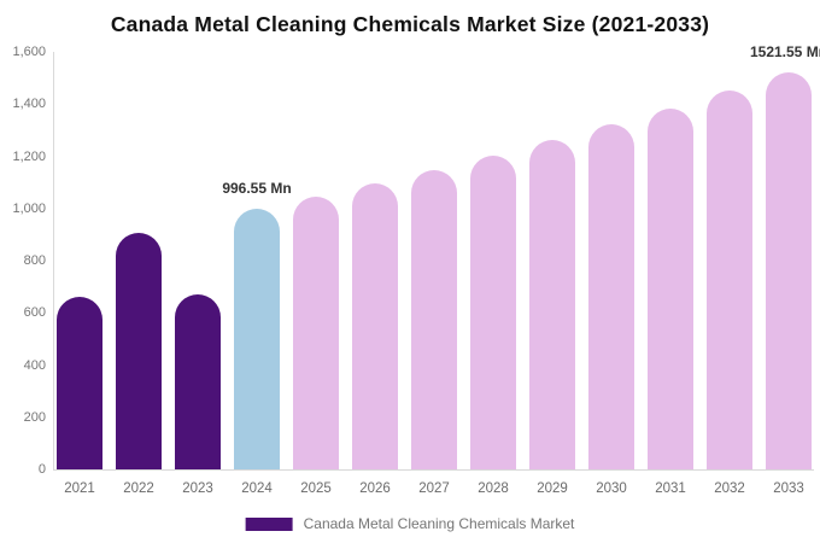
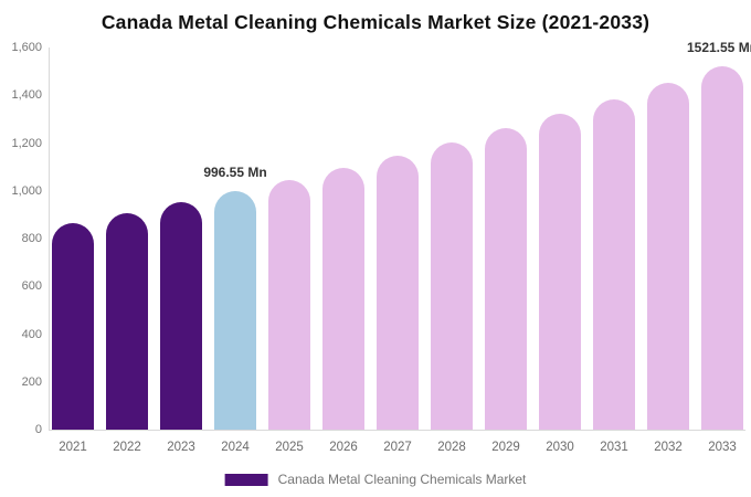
2021: 660 -> 870
2023: 670 -> 950
